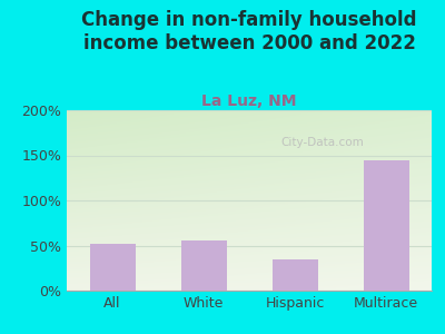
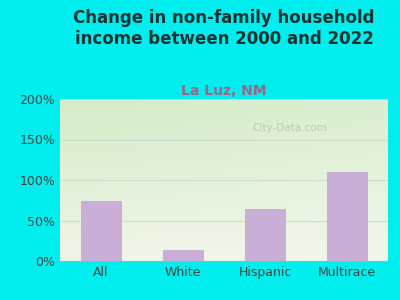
All: 52% -> 74%
White: 55% -> 14%
Hispanic: 35% -> 64%
Multirace: 145% -> 110%
